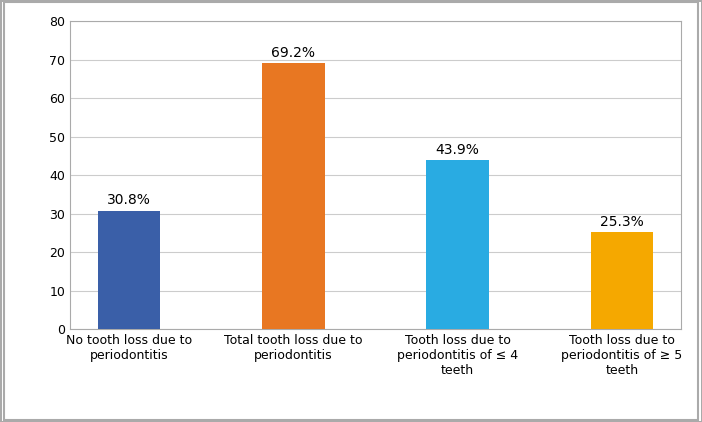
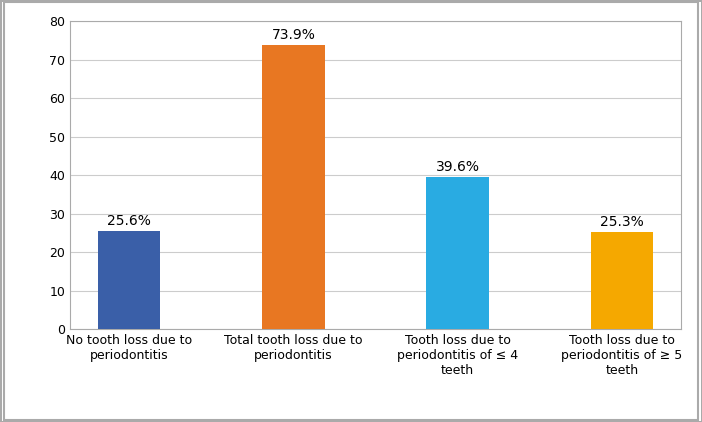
No tooth loss due to periodontitis: 30.8% -> 25.6%
Total tooth loss due to periodontitis: 69.2% -> 73.9%
Tooth loss due to periodontitis of ≤ 4 teeth: 43.9% -> 39.6%
